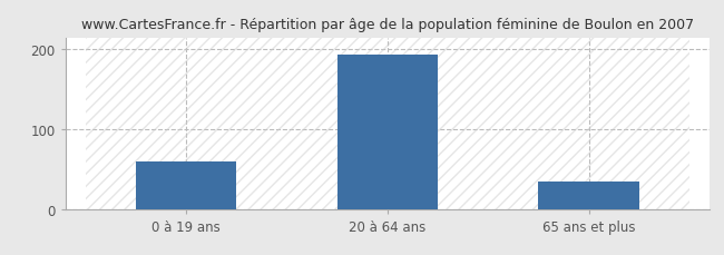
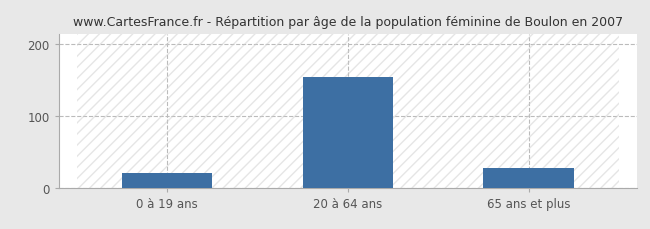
0 à 19 ans: 60 -> 20
20 à 64 ans: 193 -> 154
65 ans et plus: 35 -> 28
